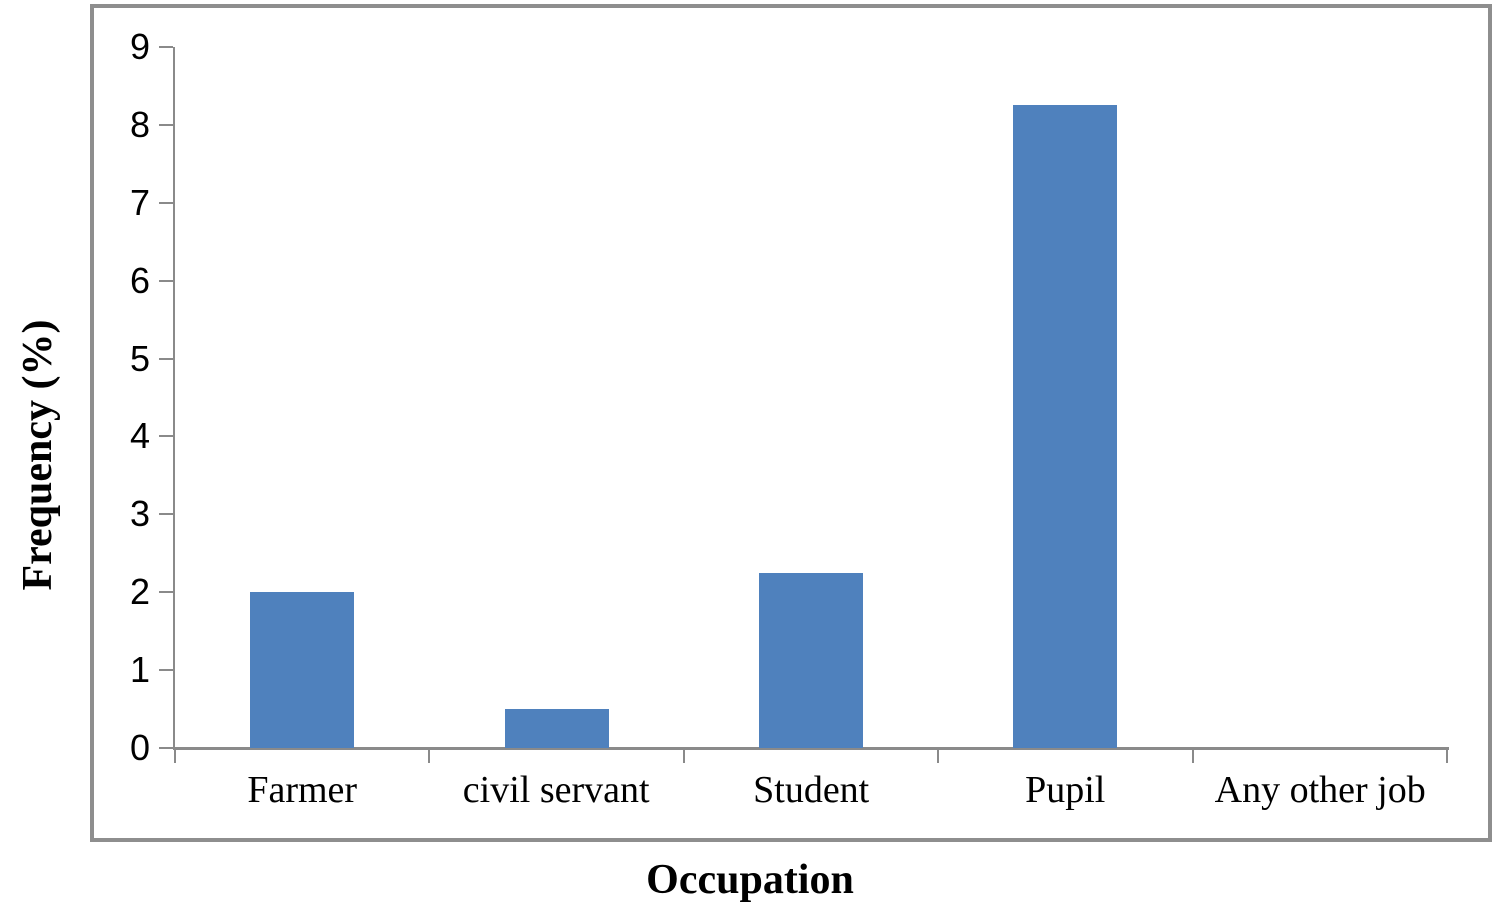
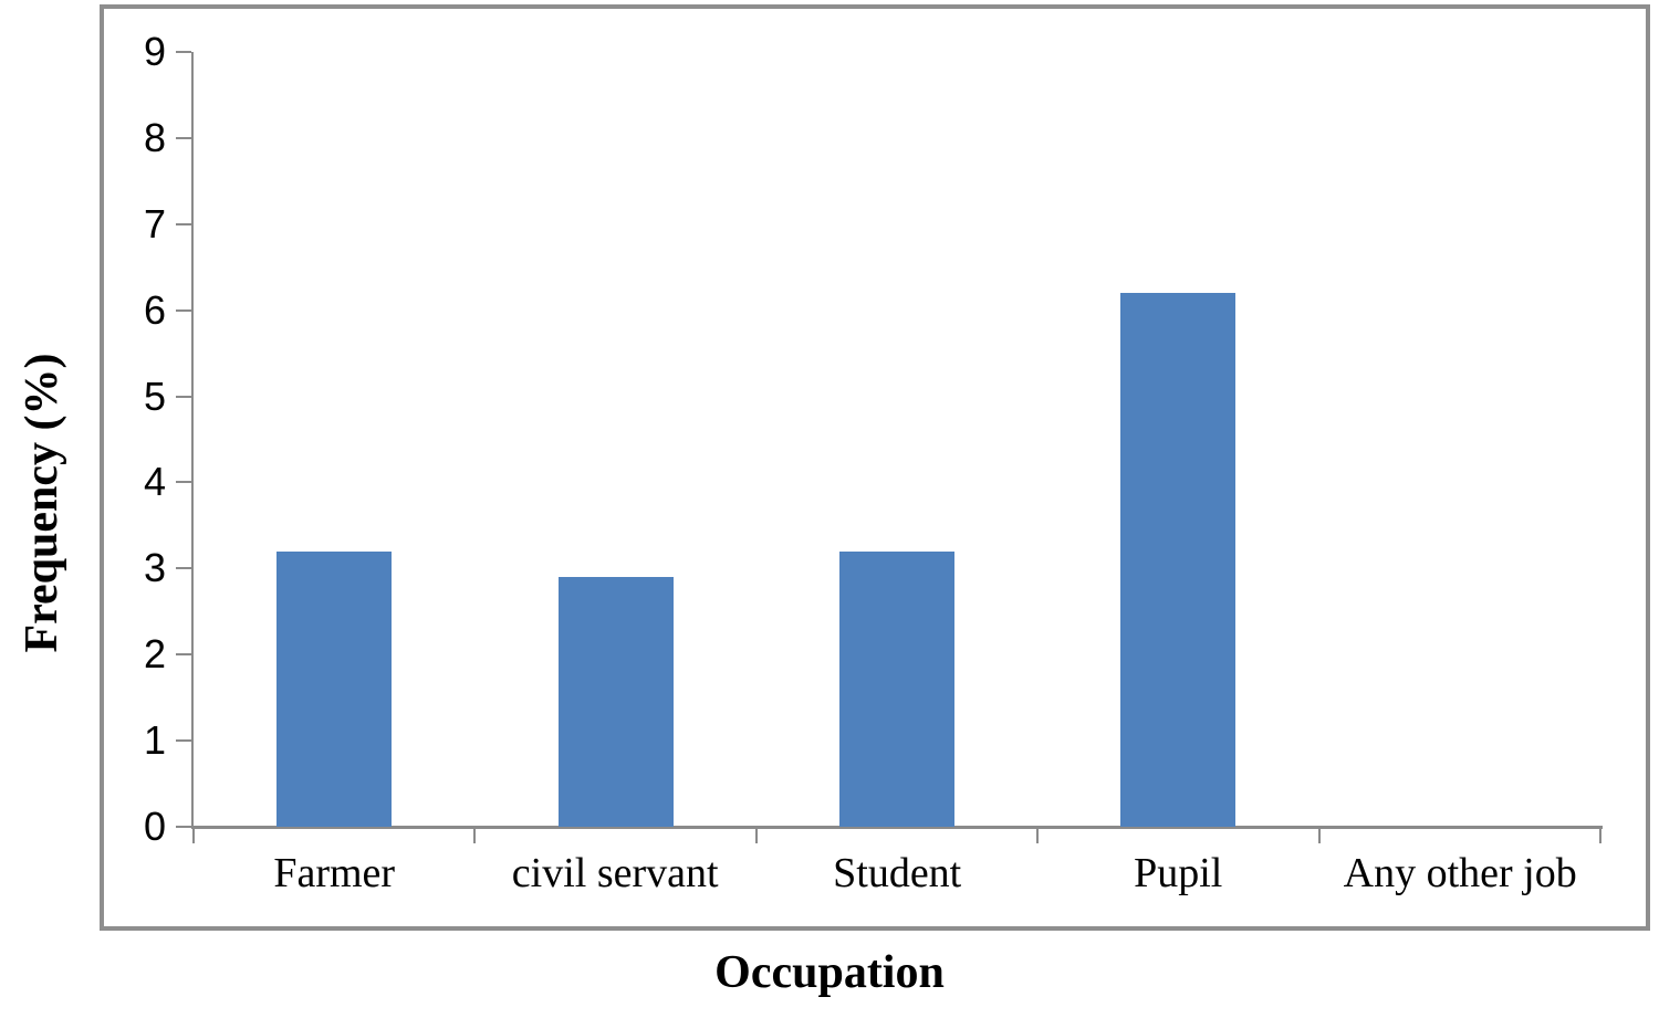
Farmer: 2.0 -> 3.2
civil servant: 0.5 -> 2.9
Student: 2.2 -> 3.2
Pupil: 8.2 -> 6.2
